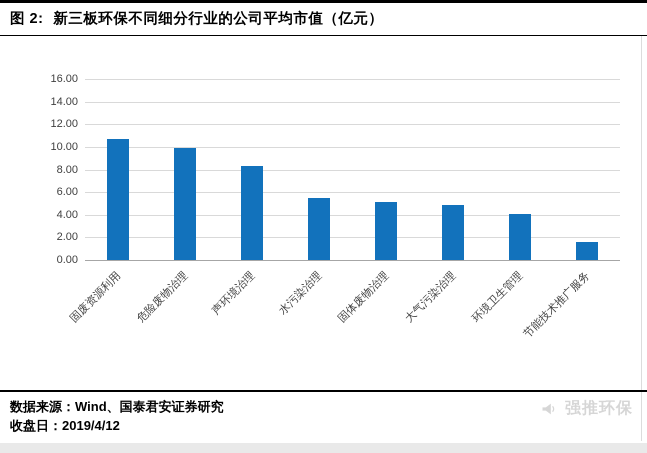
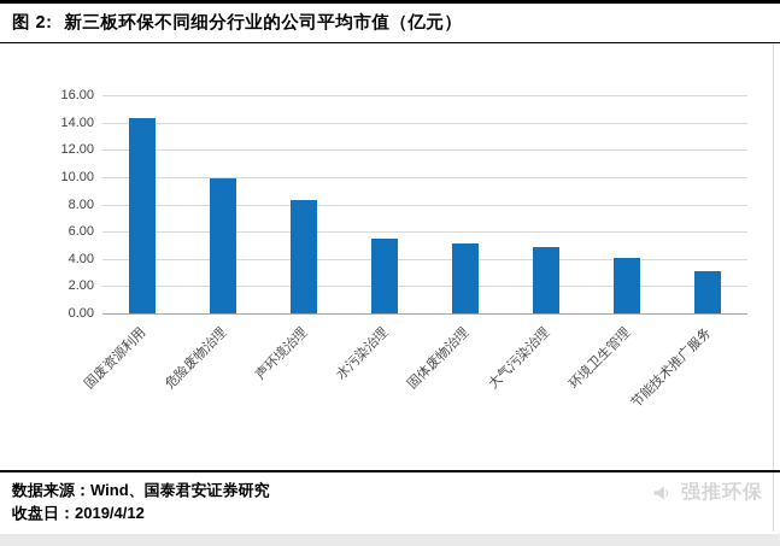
固废资源利用: 10.7 -> 14.3
节能技术推广服务: 1.6 -> 3.1
